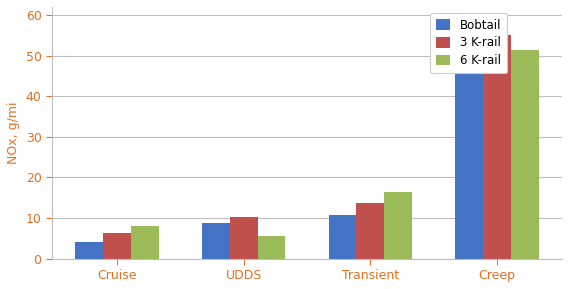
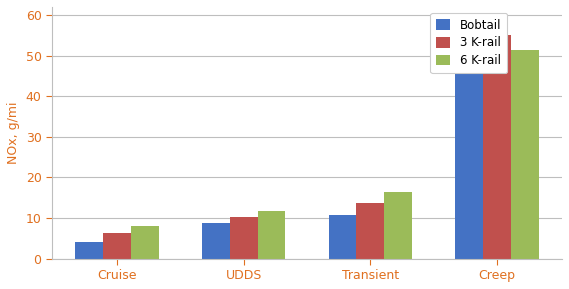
6 K-rail/UDDS: 5.5 -> 11.7
